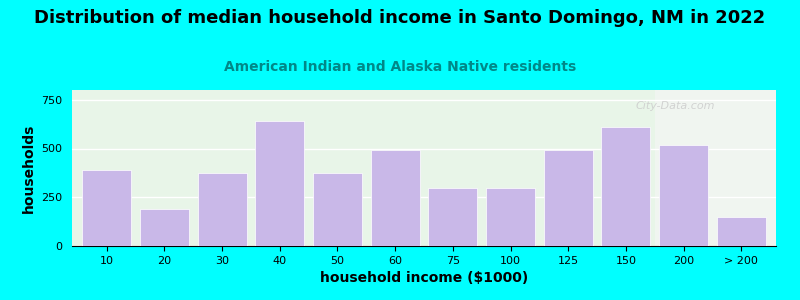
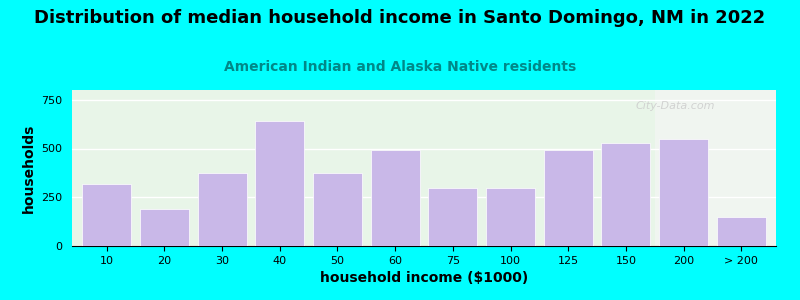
10: 390 -> 320
150: 610 -> 530
200: 520 -> 550
